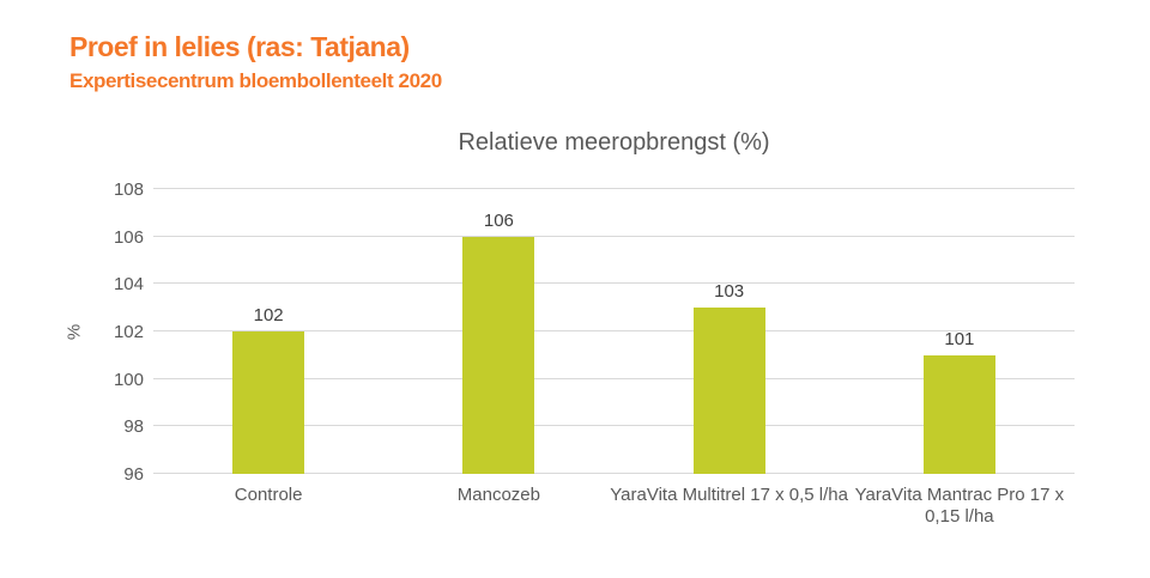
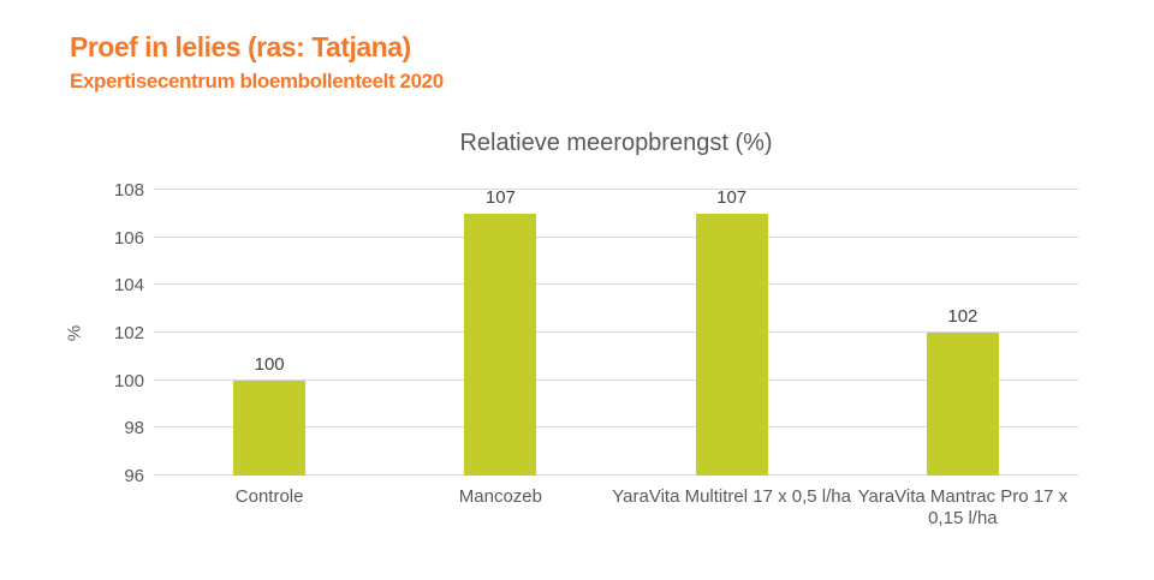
Controle: 102 -> 100
Mancozeb: 106 -> 107
YaraVita Multitrel 17 x 0,5 l/ha: 103 -> 107
YaraVita Mantrac Pro 17 x 0,15 l/ha: 101 -> 102
